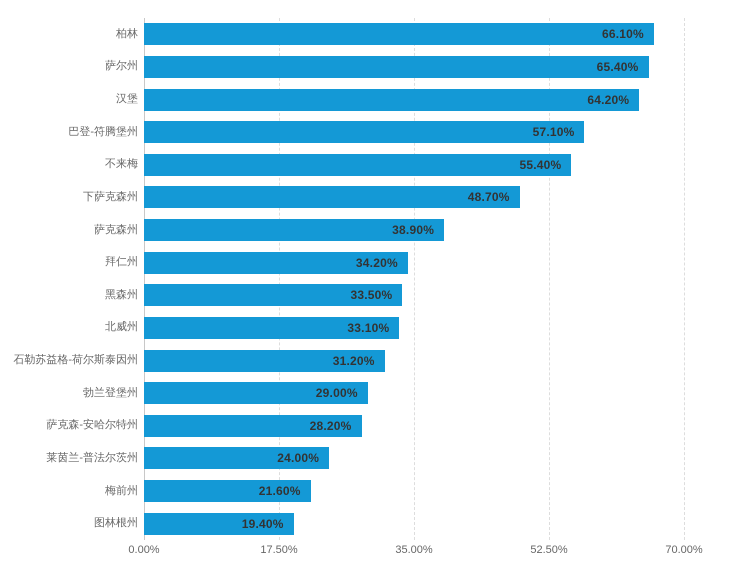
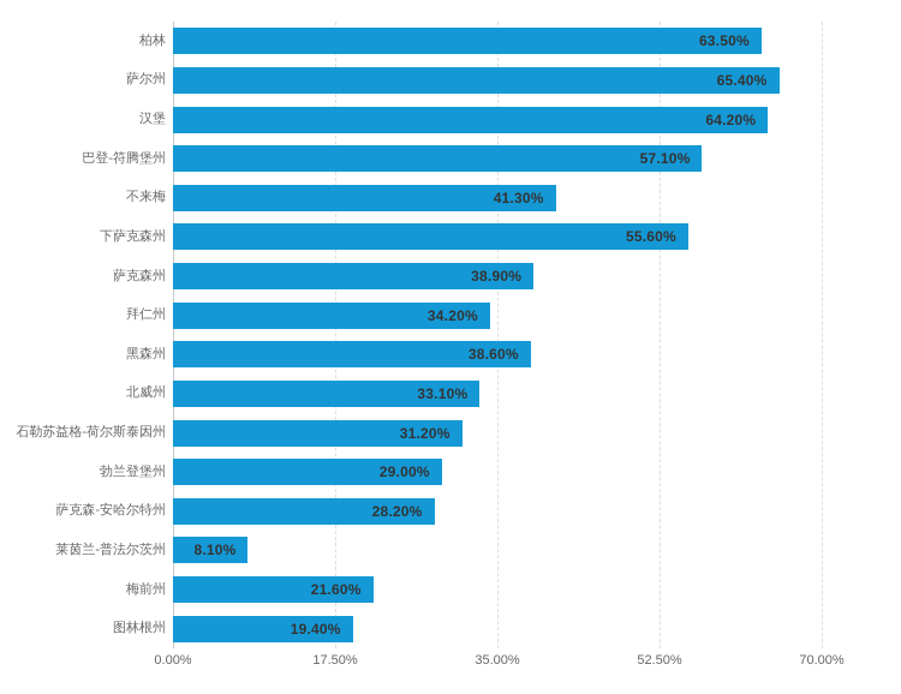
柏林: 66.10% -> 63.50%
不来梅: 55.40% -> 41.30%
下萨克森州: 48.70% -> 55.60%
黑森州: 33.50% -> 38.60%
莱茵兰-普法尔茨州: 24.00% -> 8.10%
